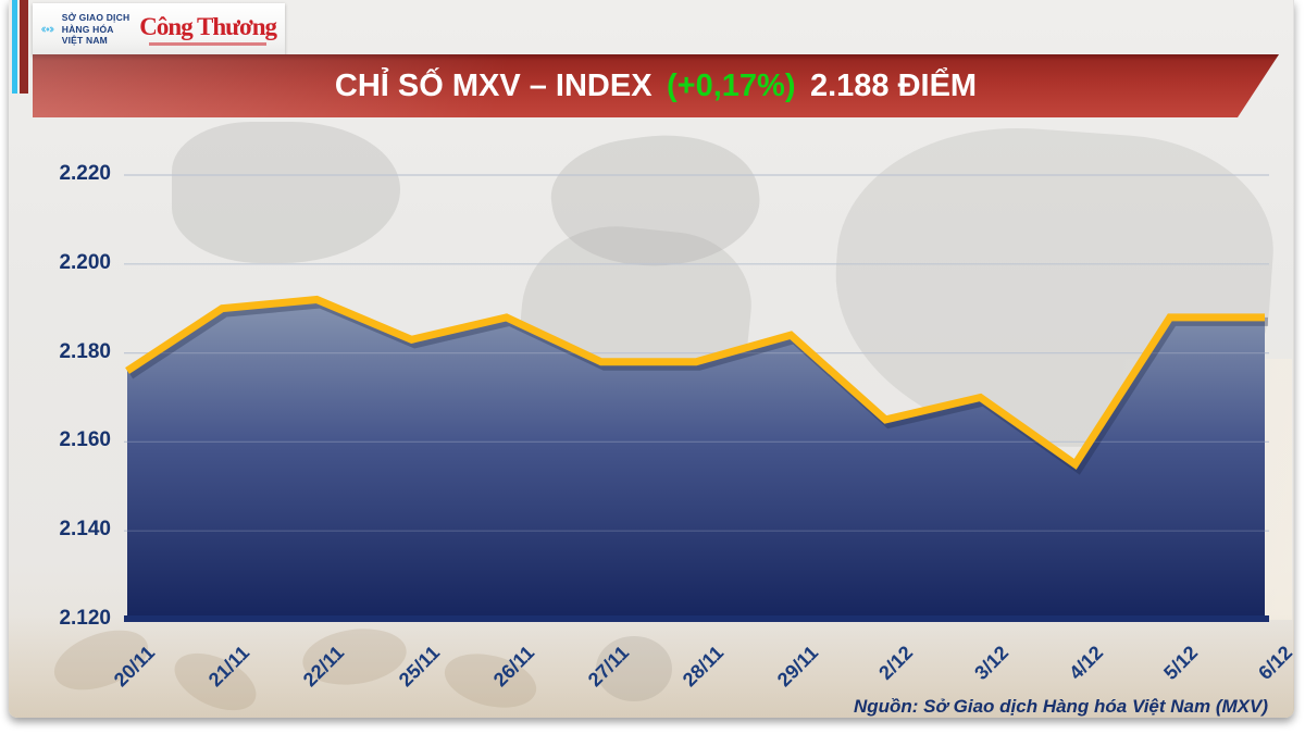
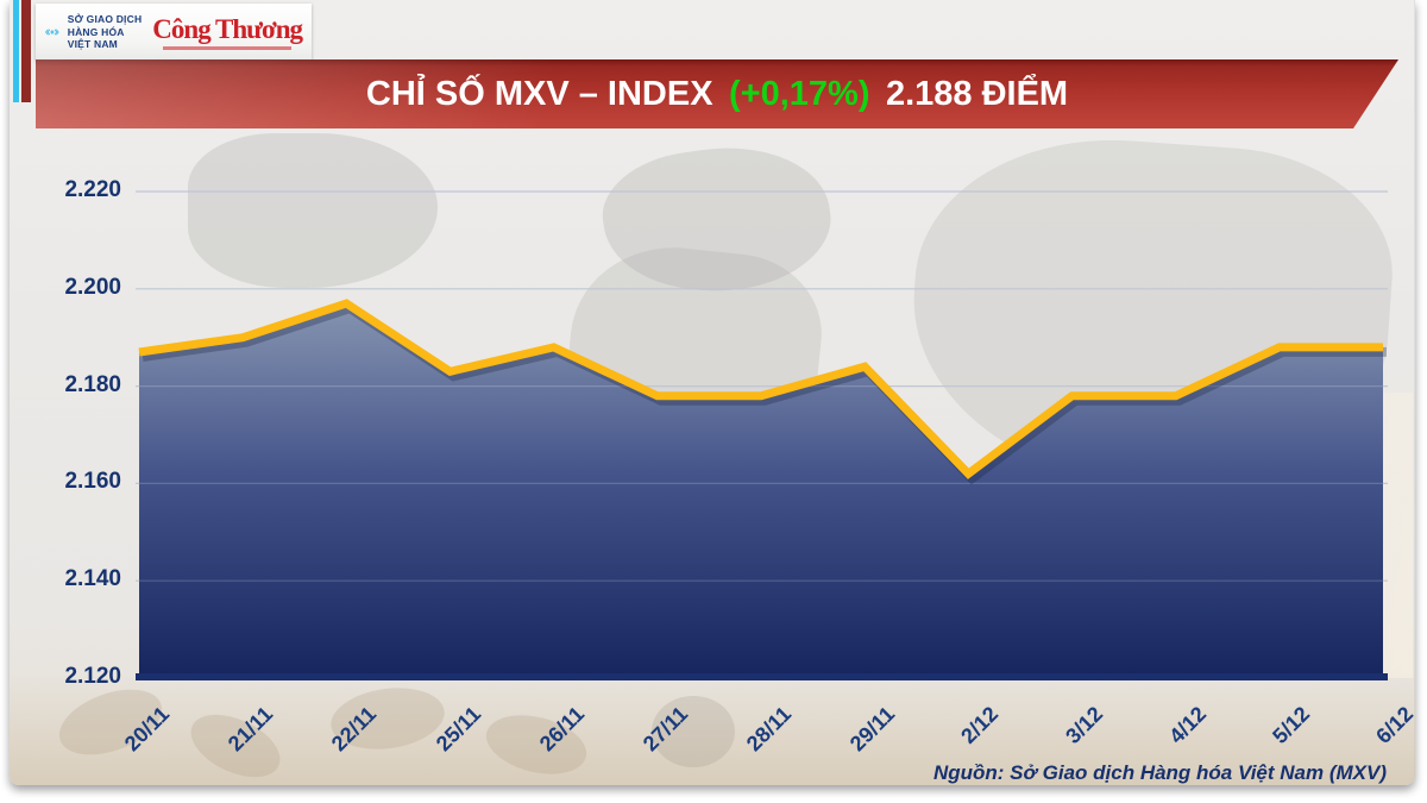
20/11: 2176 -> 2187
22/11: 2192 -> 2197
2/12: 2165 -> 2162
3/12: 2170 -> 2178
4/12: 2155 -> 2178
